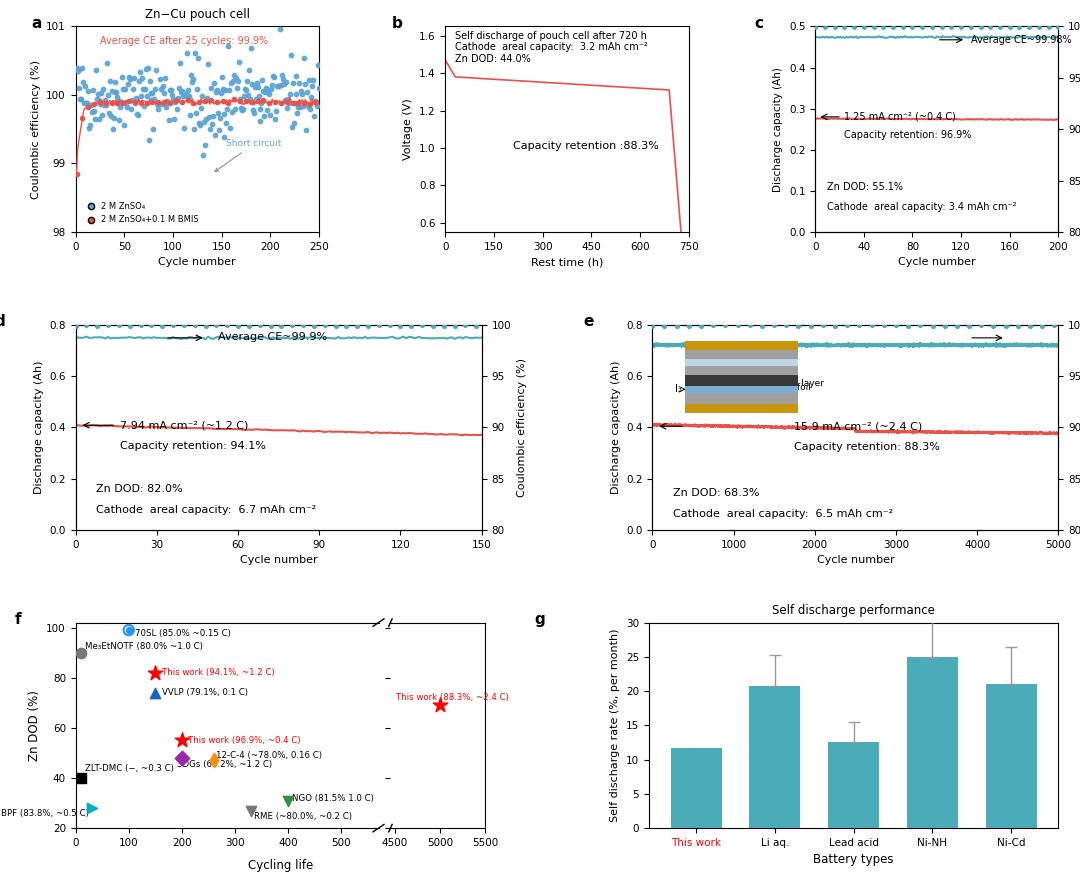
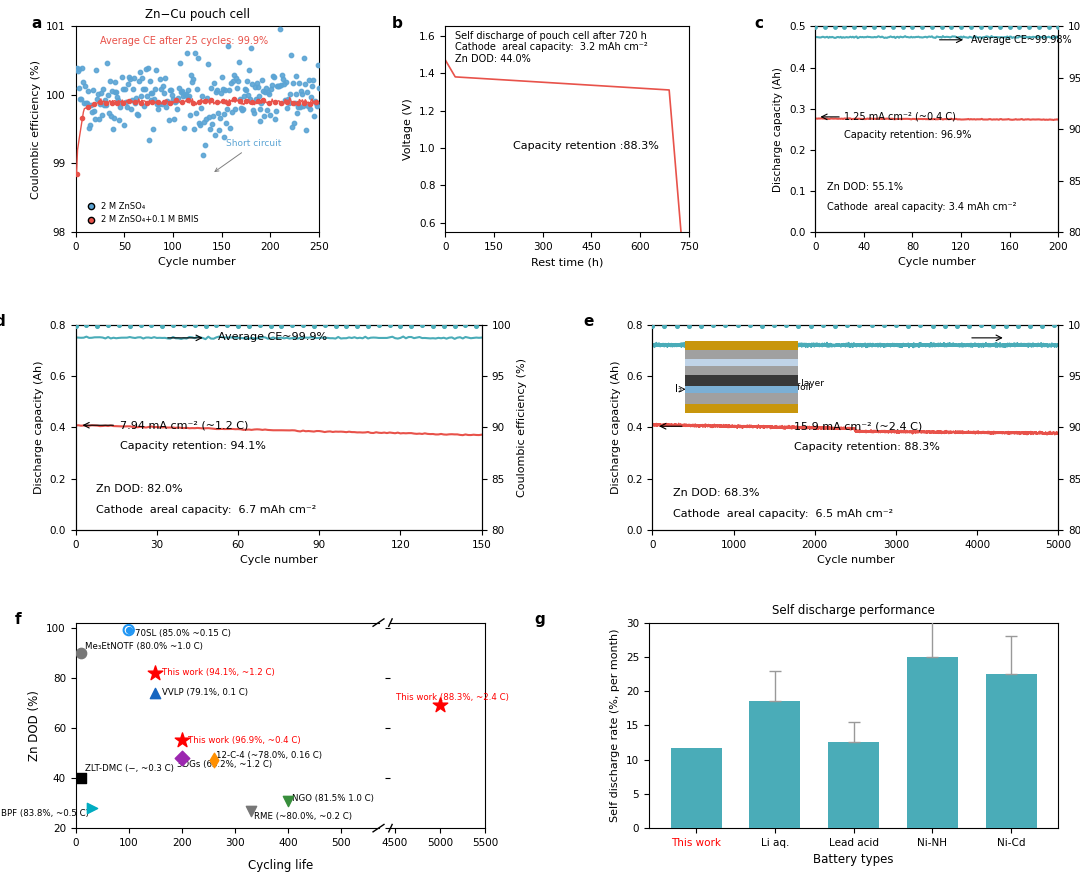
Self discharge performance/Li aq.: 20.8 -> 18.5
Self discharge performance/Ni-Cd: 21.0 -> 22.5
